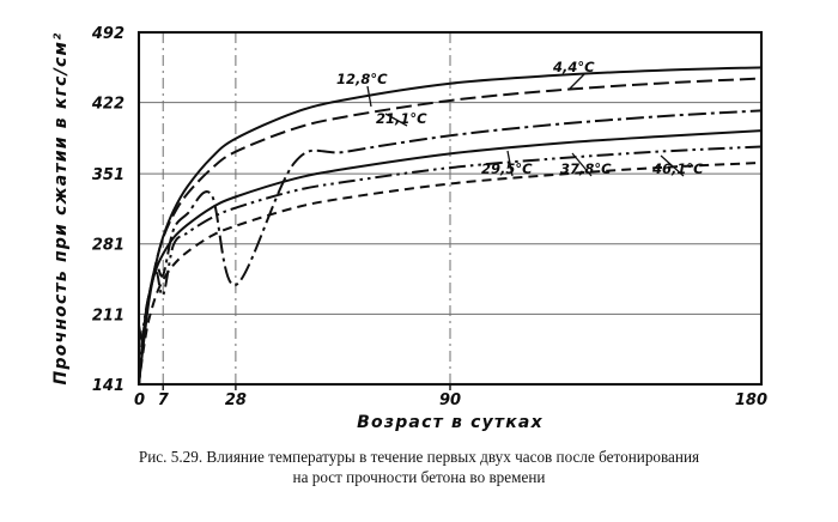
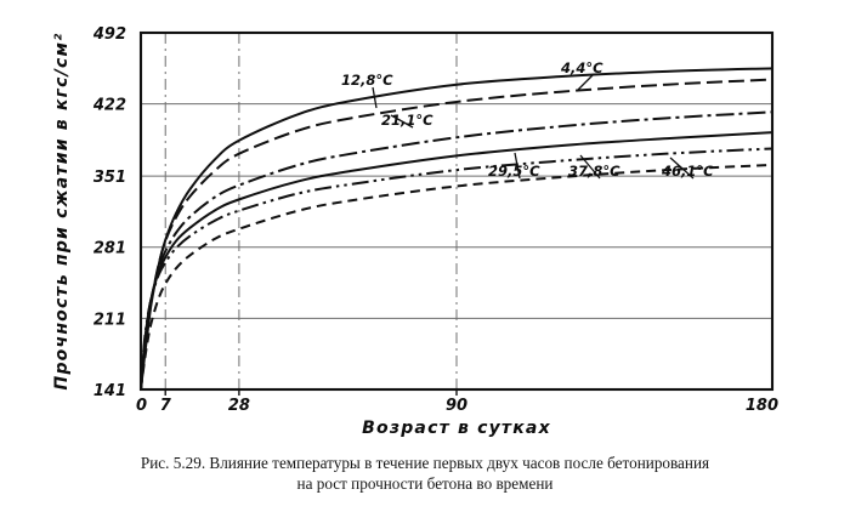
29,5°C/0: 200 -> 140
21,1°C/7: 250 -> 280
37,8°C/7: 230 -> 270
21,1°C/28: 240 -> 340
